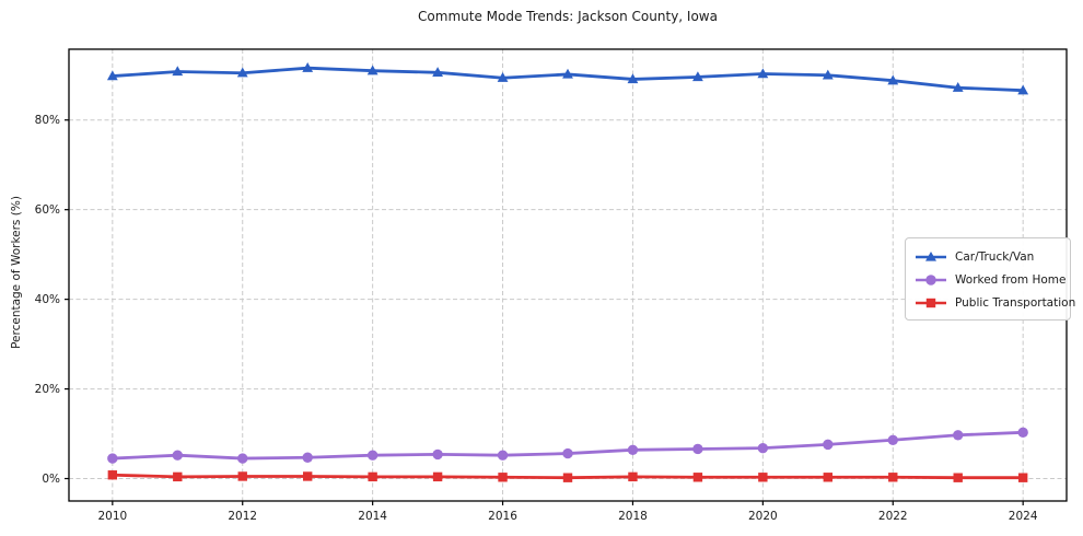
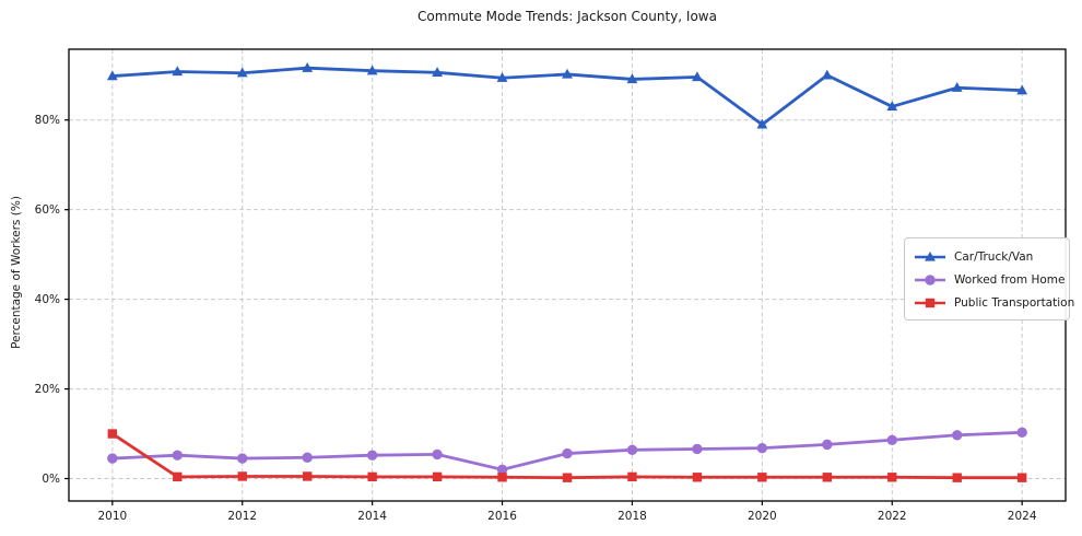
Public Transportation/2010: 1% -> 10%
Worked from Home/2016: 5% -> 2%
Car/Truck/Van/2020: 90% -> 79%
Car/Truck/Van/2022: 89% -> 83%
